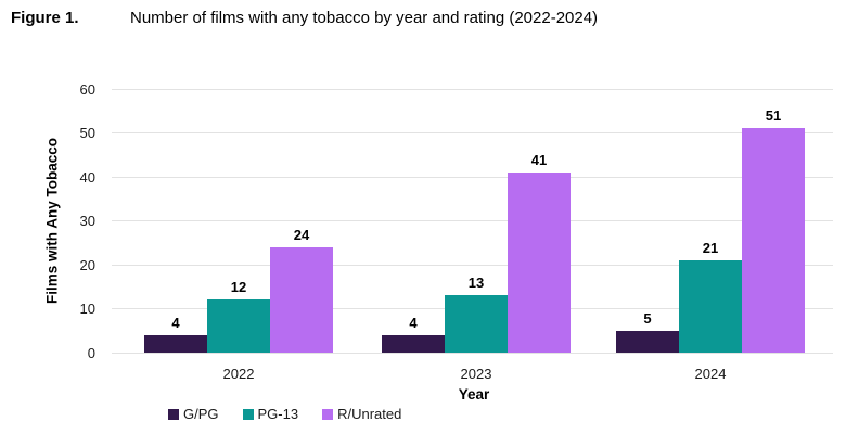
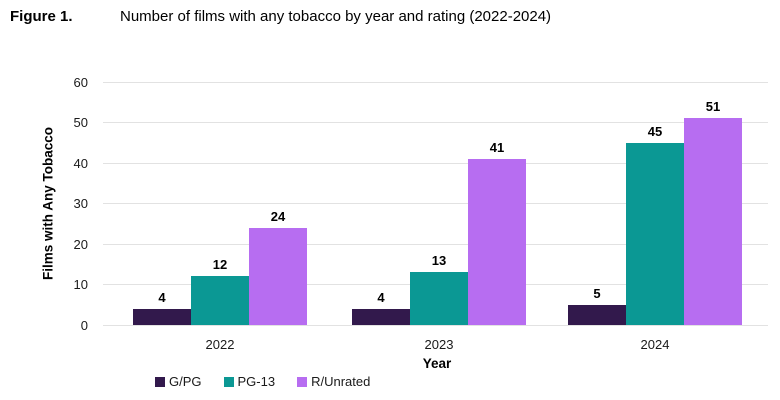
PG-13/2024: 21 -> 45
